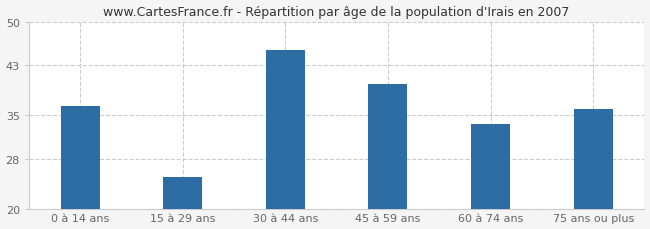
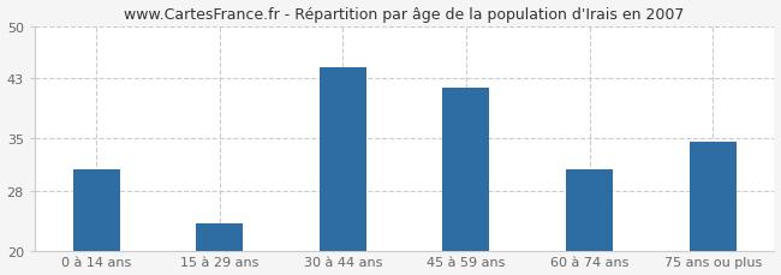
0 à 14 ans: 36.5 -> 30.8
15 à 29 ans: 25.0 -> 23.6
30 à 44 ans: 45.5 -> 44.4
45 à 59 ans: 40.0 -> 41.8
60 à 74 ans: 33.5 -> 30.8
75 ans ou plus: 36.0 -> 34.6
